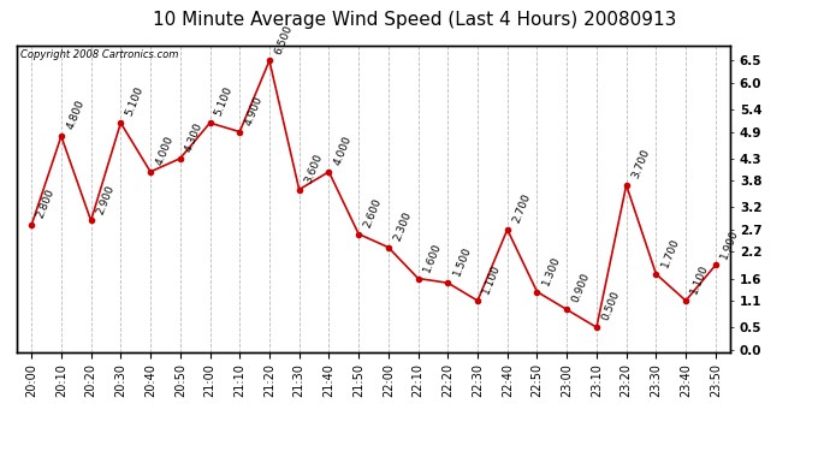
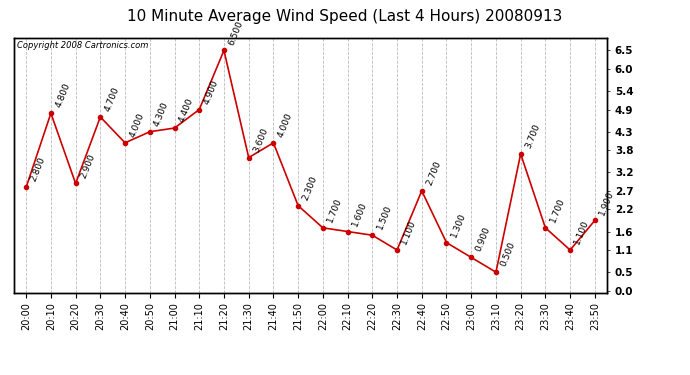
20:30: 5.100 -> 4.700
21:00: 5.100 -> 4.400
21:50: 2.600 -> 2.300
22:00: 2.300 -> 1.700
